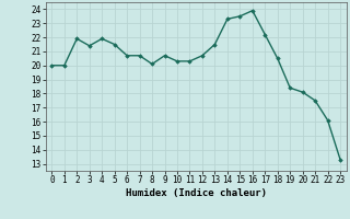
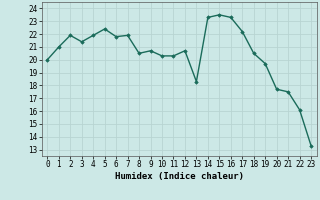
1: 20.0 -> 21.0
5: 21.5 -> 22.4
6: 20.7 -> 21.8
7: 20.7 -> 21.9
8: 20.1 -> 20.5
13: 21.5 -> 18.3
16: 23.9 -> 23.3
19: 18.4 -> 19.7
20: 18.1 -> 17.7
